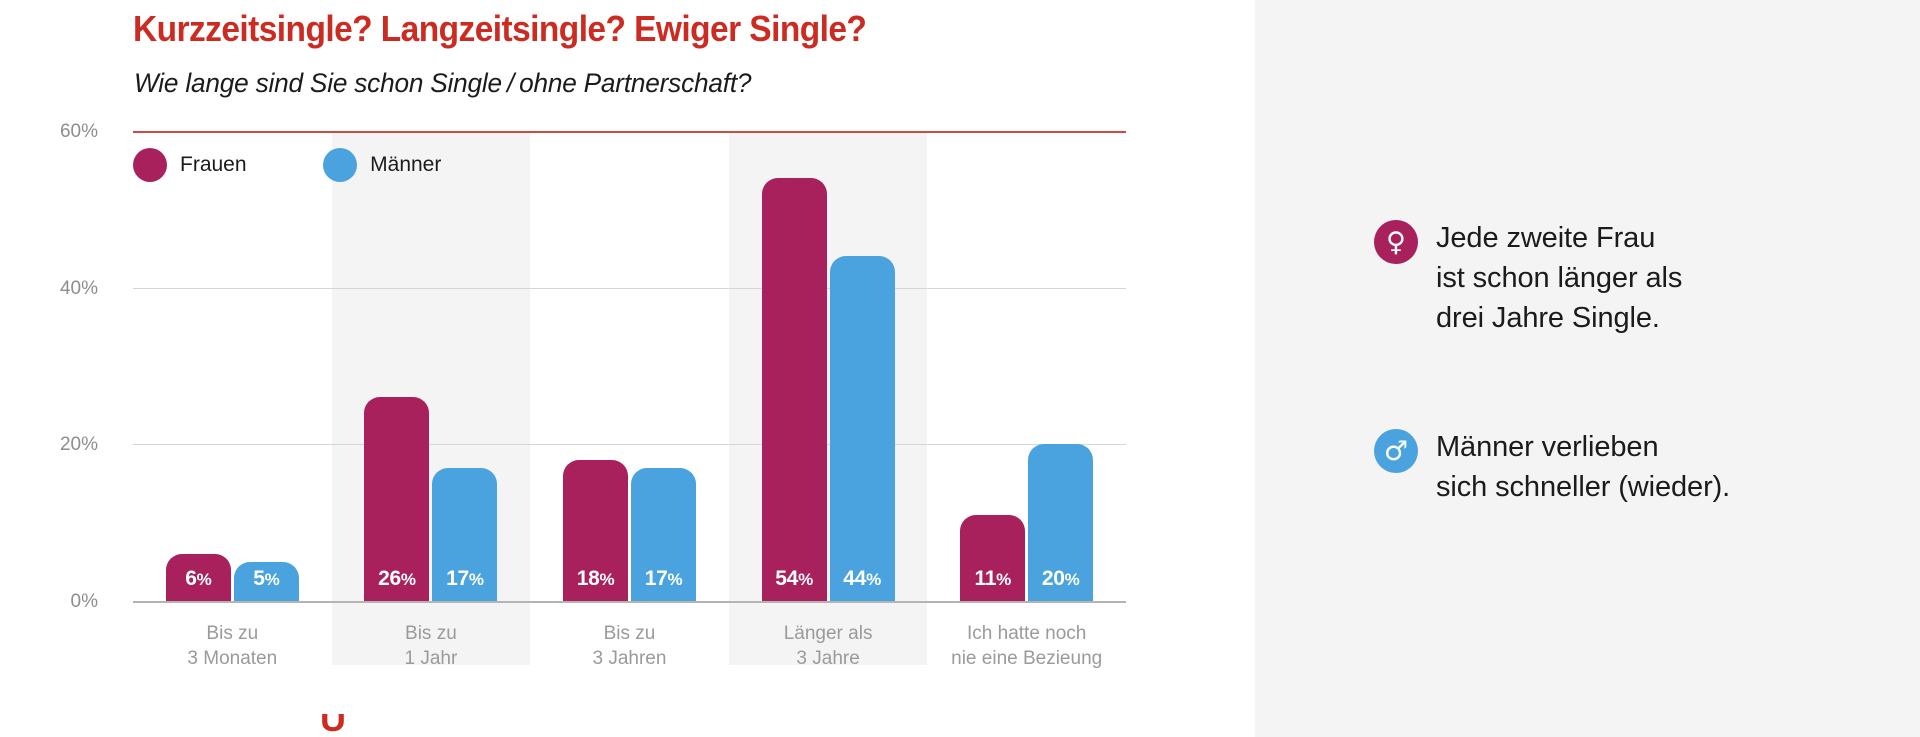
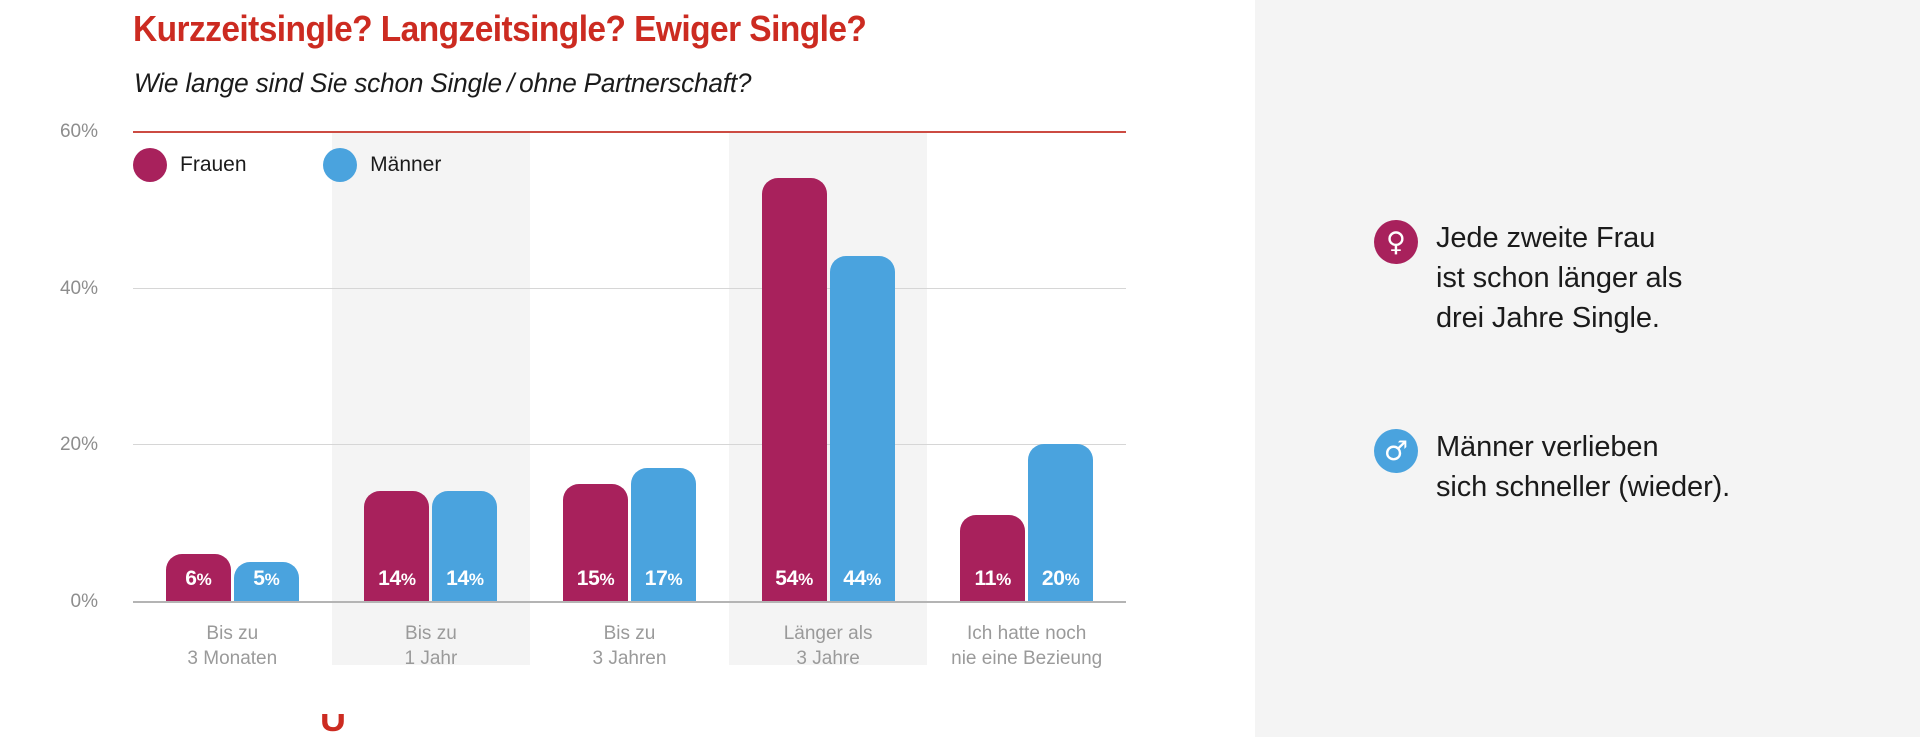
Frauen/Bis zu 1 Jahr: 26 -> 14
Männer/Bis zu 1 Jahr: 17 -> 14
Frauen/Bis zu 3 Jahren: 18 -> 15
